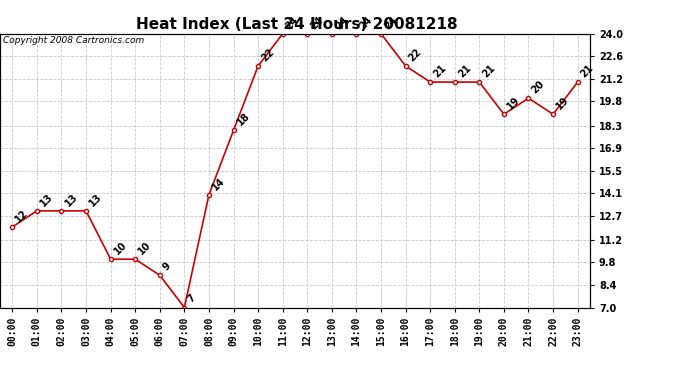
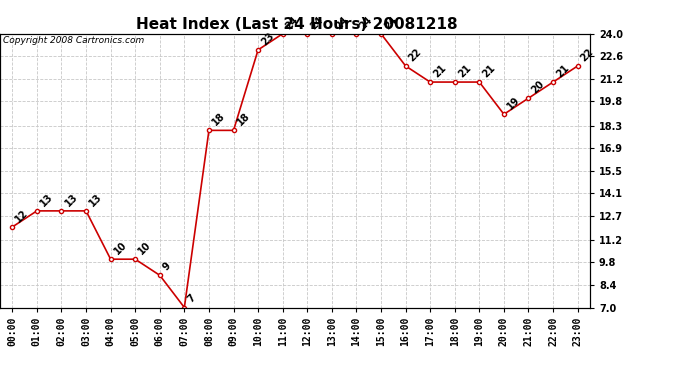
08:00: 14 -> 18
10:00: 22 -> 23
22:00: 19 -> 21
23:00: 21 -> 22
